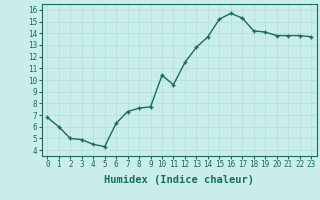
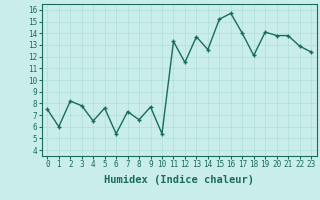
0: 6.8 -> 7.5
2: 5.0 -> 8.2
3: 4.9 -> 7.8
4: 4.5 -> 6.5
5: 4.3 -> 7.6
6: 6.3 -> 5.4
8: 7.6 -> 6.6
10: 10.4 -> 5.4
11: 9.6 -> 13.3
13: 12.8 -> 13.7
14: 13.7 -> 12.6
17: 15.3 -> 14.0
18: 14.2 -> 12.1
22: 13.8 -> 12.9
23: 13.7 -> 12.4
